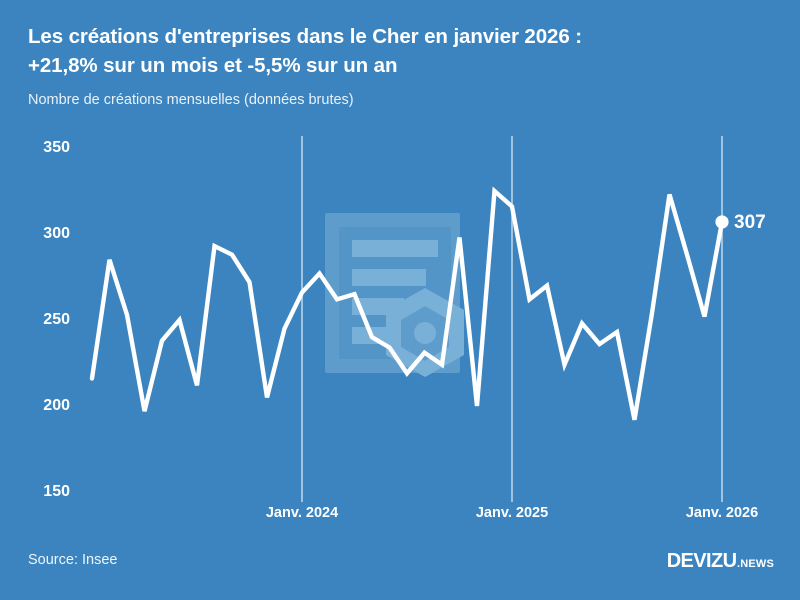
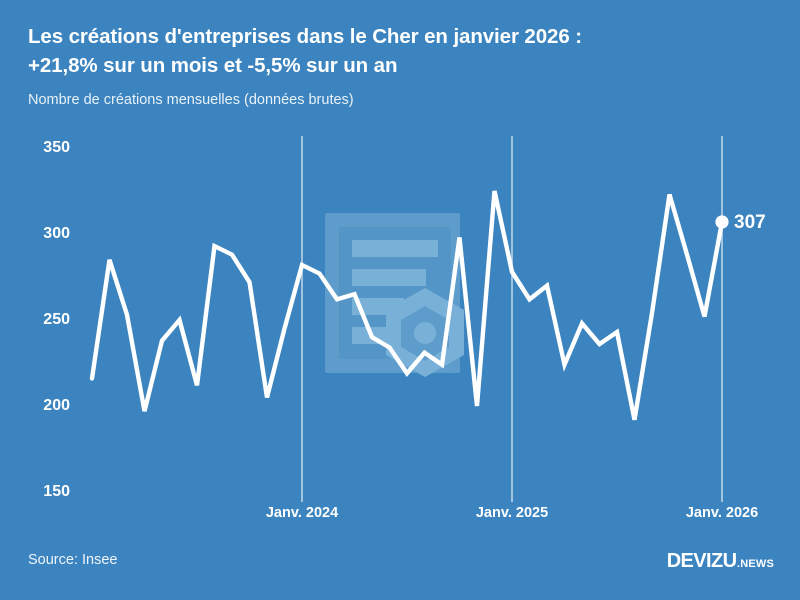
Janv. 2024: 266 -> 282
Janv. 2025: 316 -> 278
